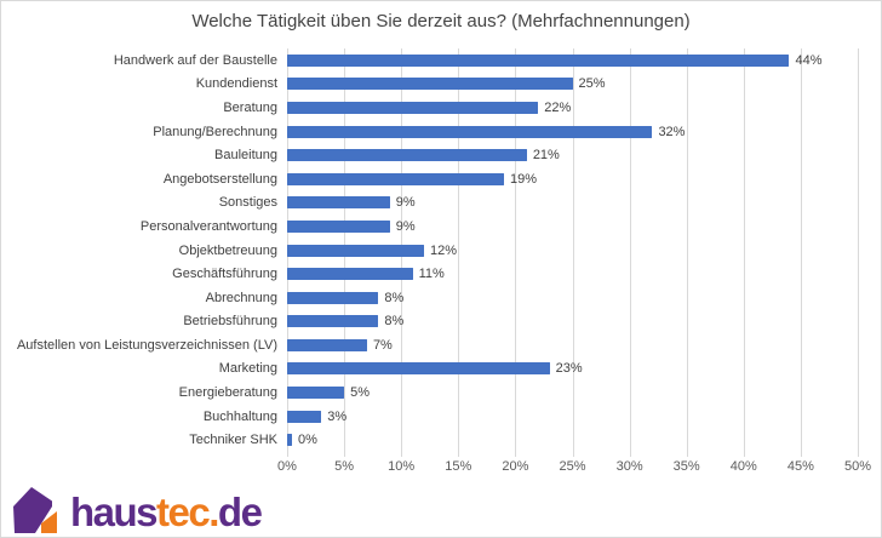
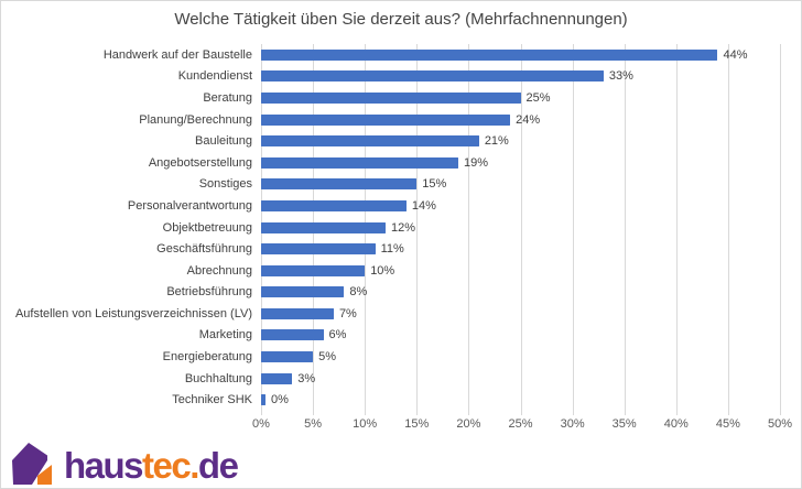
Kundendienst: 25% -> 33%
Beratung: 22% -> 25%
Planung/Berechnung: 32% -> 24%
Sonstiges: 9% -> 15%
Personalverantwortung: 9% -> 14%
Abrechnung: 8% -> 10%
Marketing: 23% -> 6%
